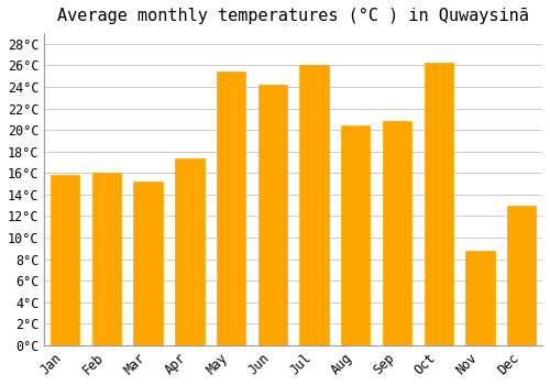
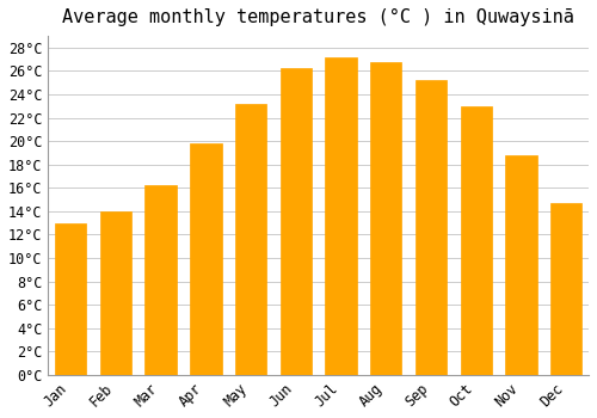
Jan: 15.8°C -> 13.0°C
Feb: 16.0°C -> 14.0°C
Mar: 15.2°C -> 16.2°C
Apr: 17.4°C -> 19.8°C
May: 25.4°C -> 23.2°C
Jun: 24.2°C -> 26.2°C
Jul: 26.0°C -> 27.2°C
Aug: 20.4°C -> 26.8°C
Sep: 20.8°C -> 25.2°C
Oct: 26.2°C -> 23.0°C
Nov: 8.8°C -> 18.8°C
Dec: 13.0°C -> 14.7°C
